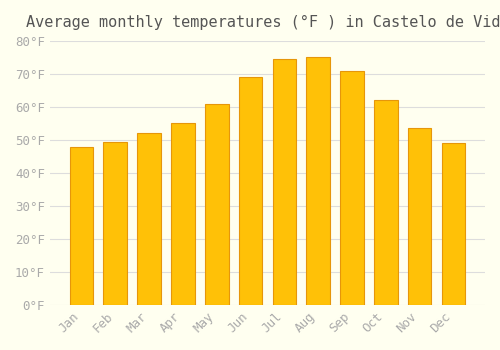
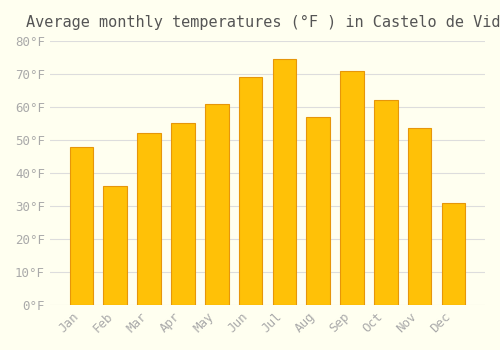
Feb: 49.5°F -> 36.0°F
Aug: 75.0°F -> 57.0°F
Dec: 49.0°F -> 31.0°F
